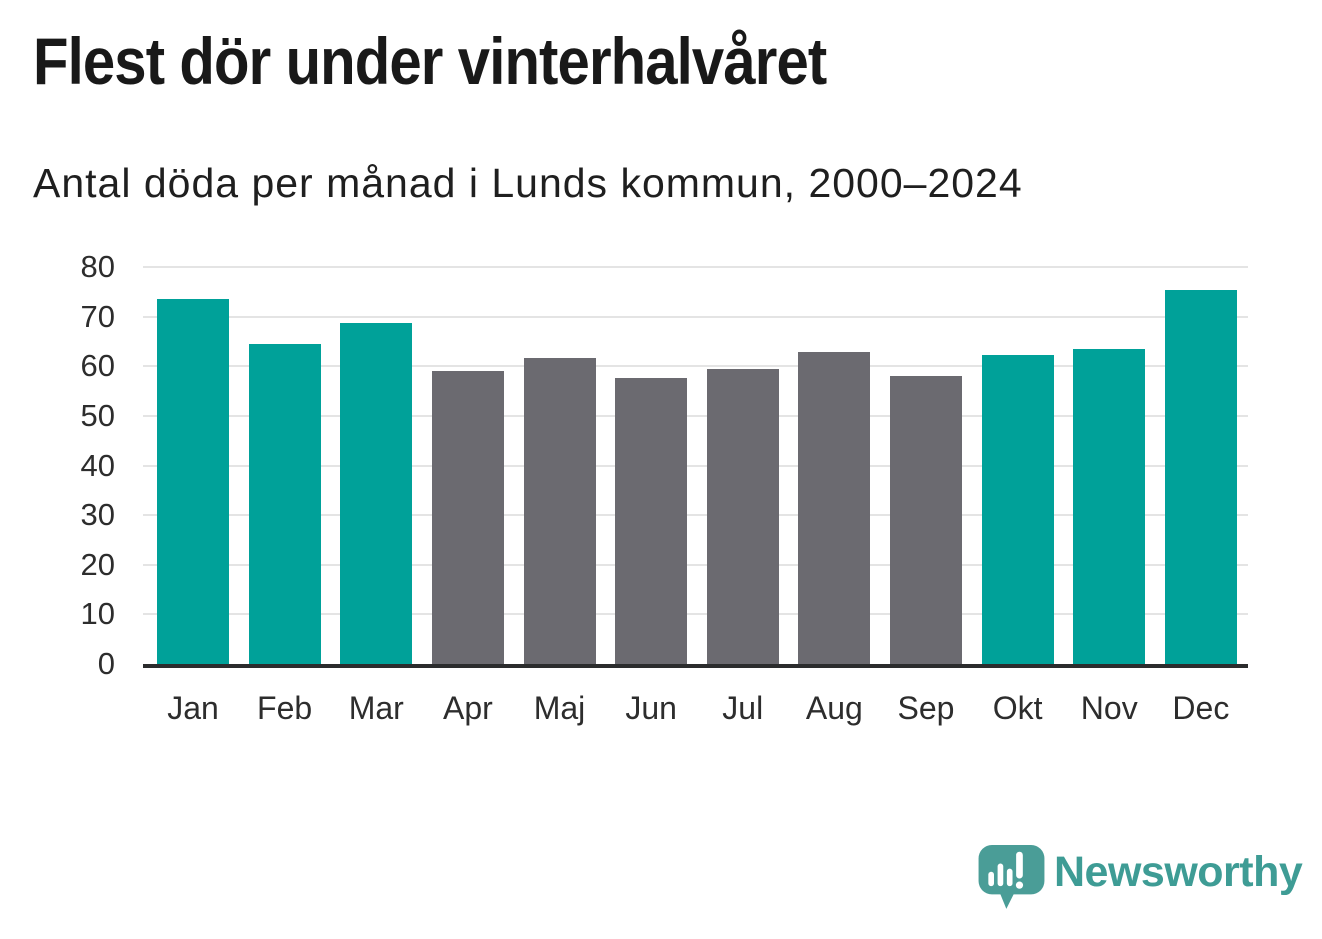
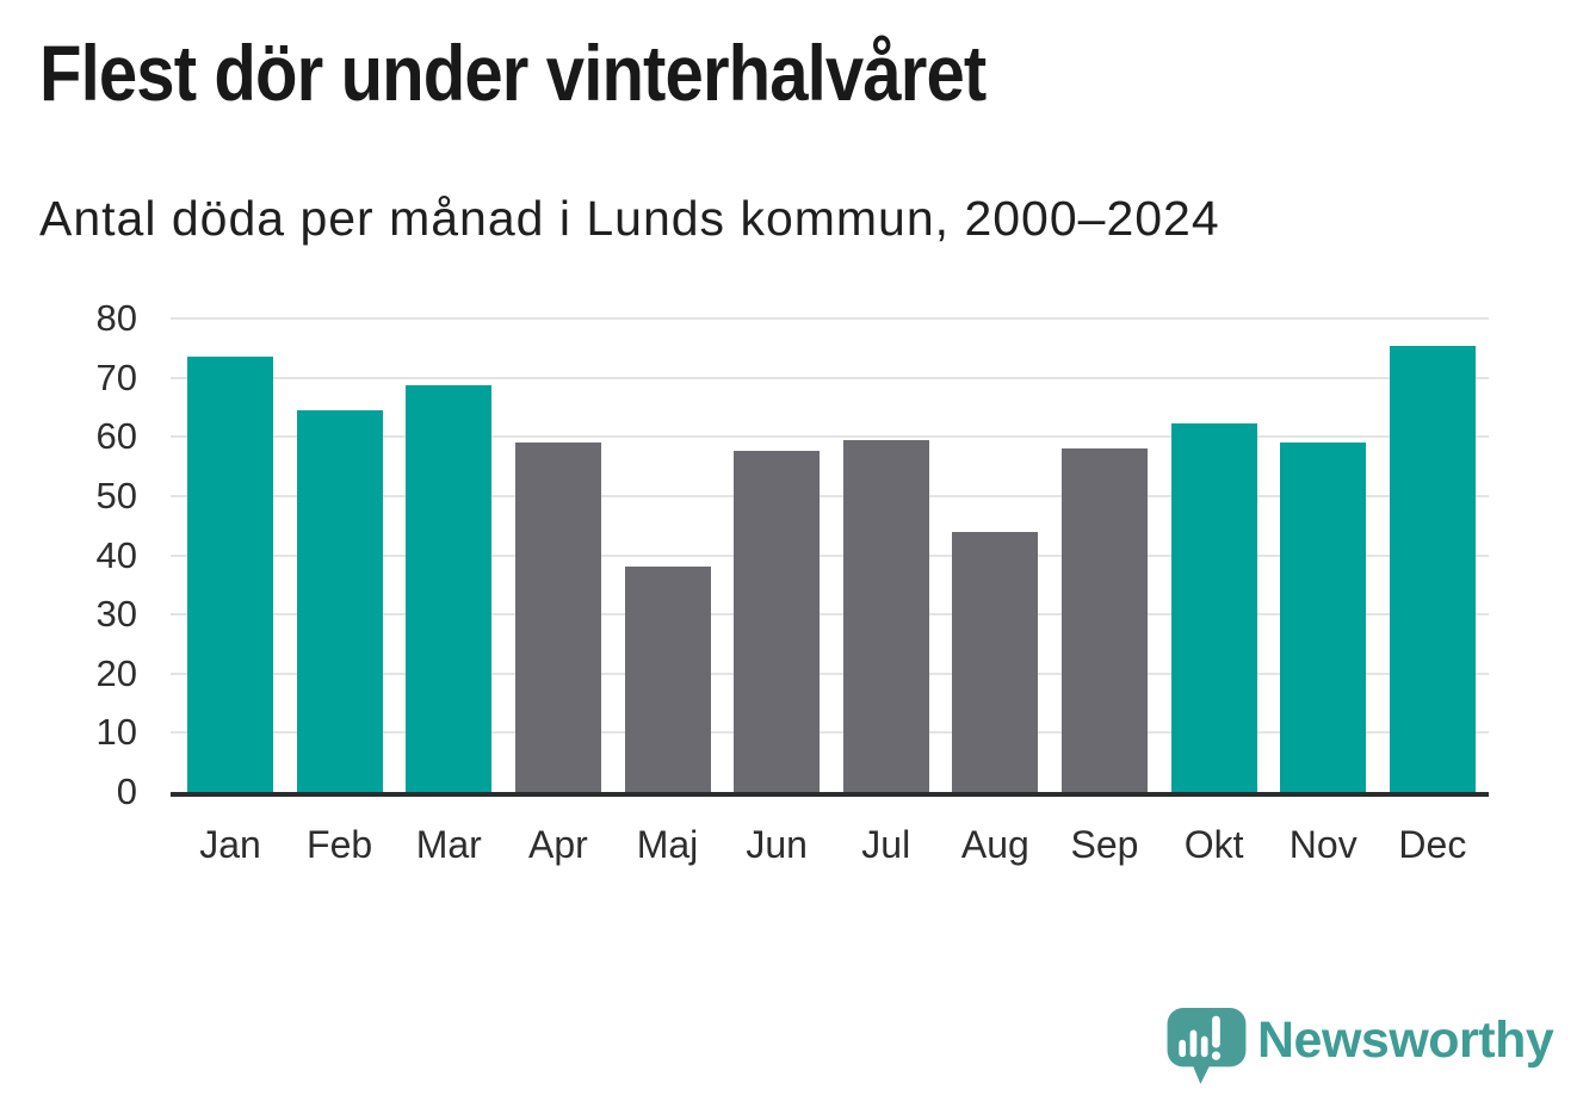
Maj: 62 -> 38
Aug: 63 -> 44
Nov: 63 -> 59
